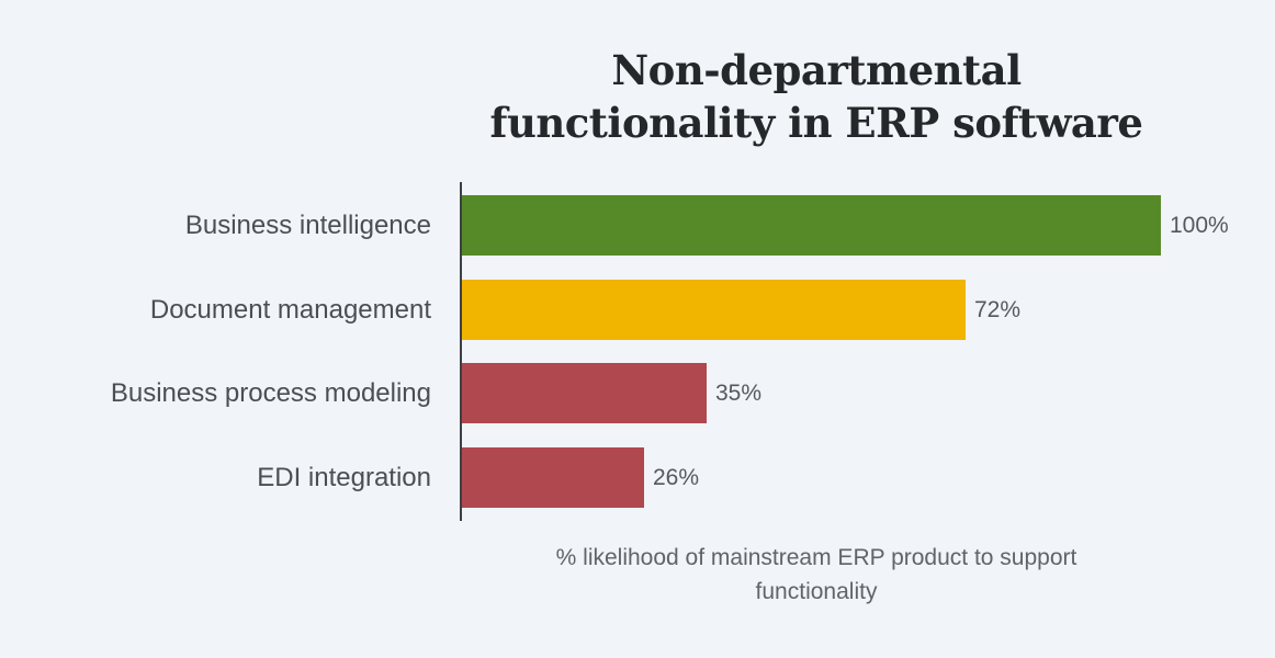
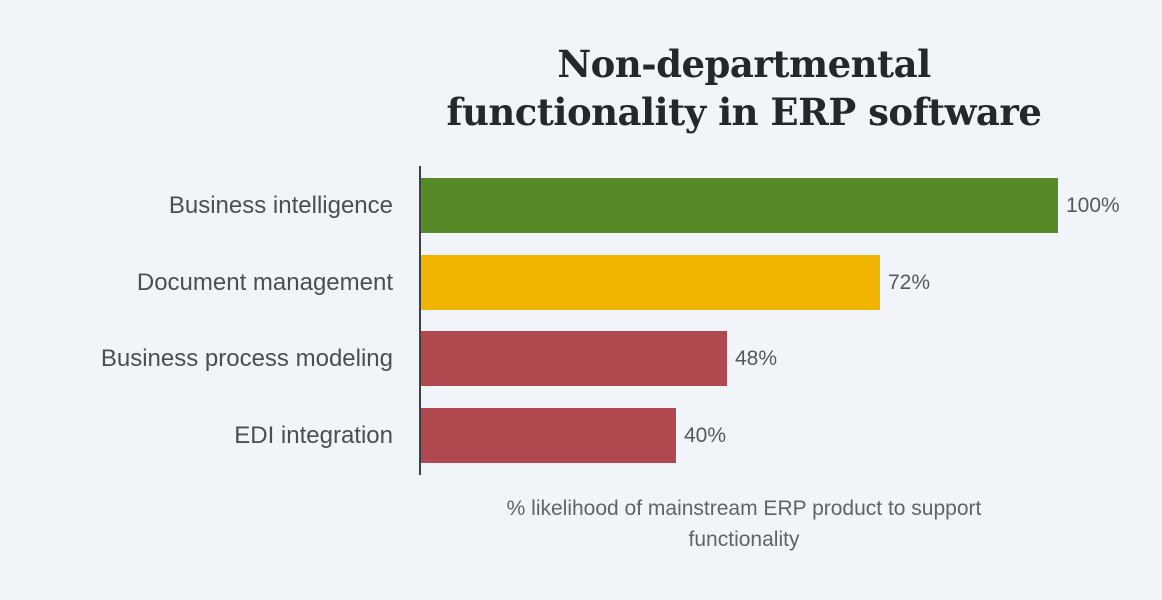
Business process modeling: 35% -> 48%
EDI integration: 26% -> 40%
